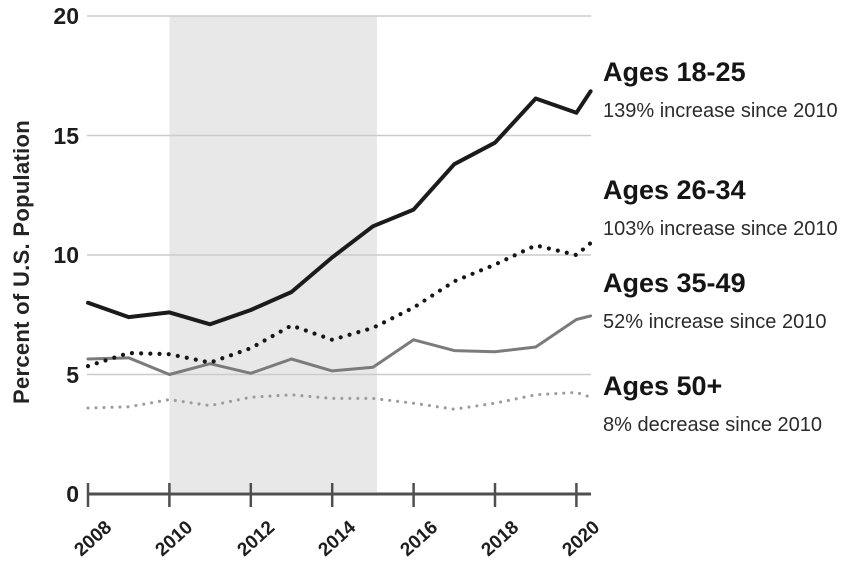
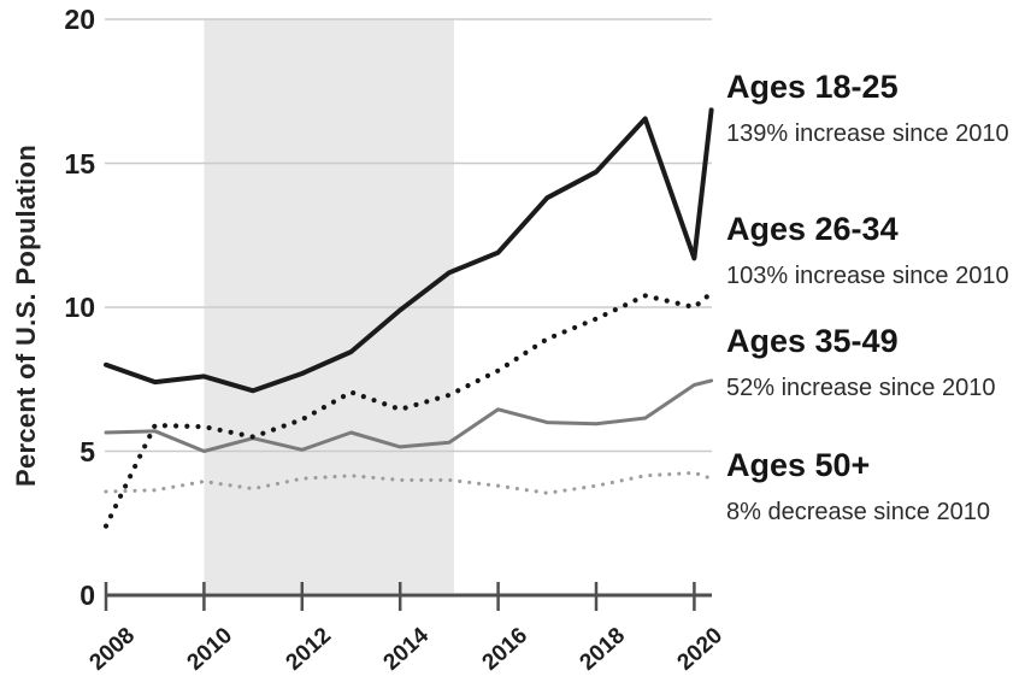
Ages 26-34/2008: 5.3 -> 2.4
Ages 18-25/2020: 15.9 -> 11.7
